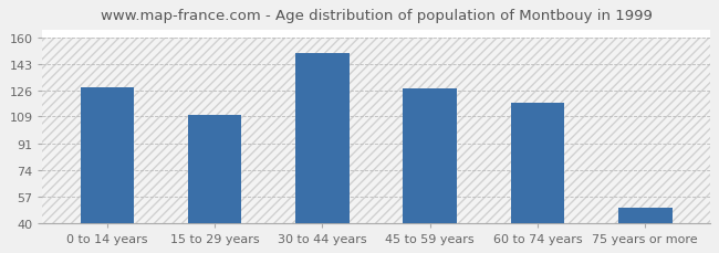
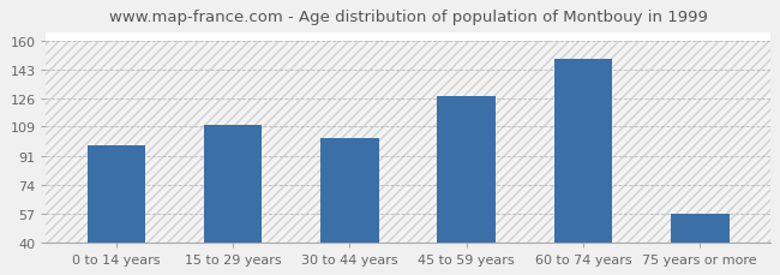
0 to 14 years: 128 -> 98
30 to 44 years: 150 -> 102
60 to 74 years: 118 -> 149
75 years or more: 50 -> 57
